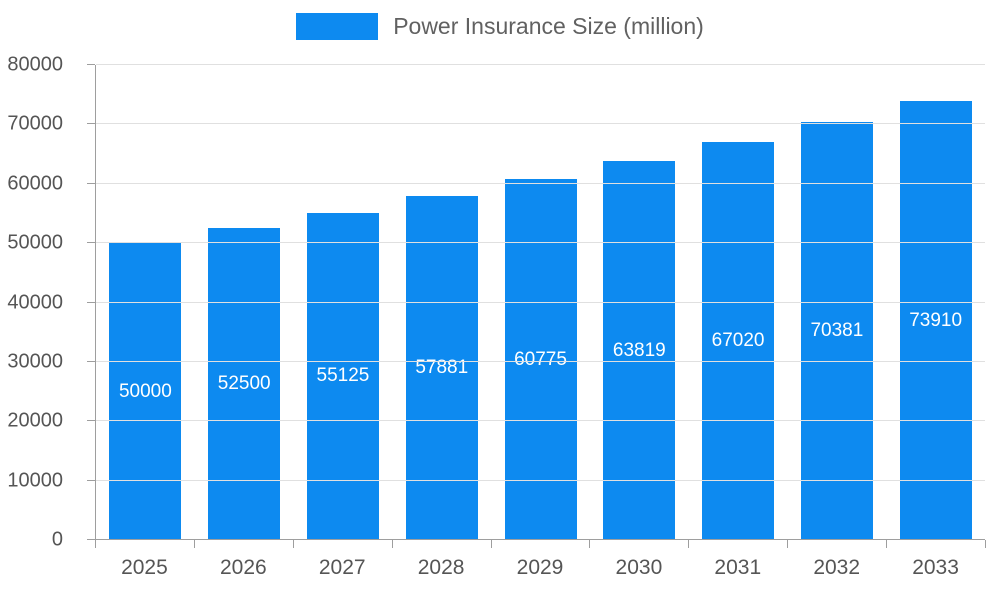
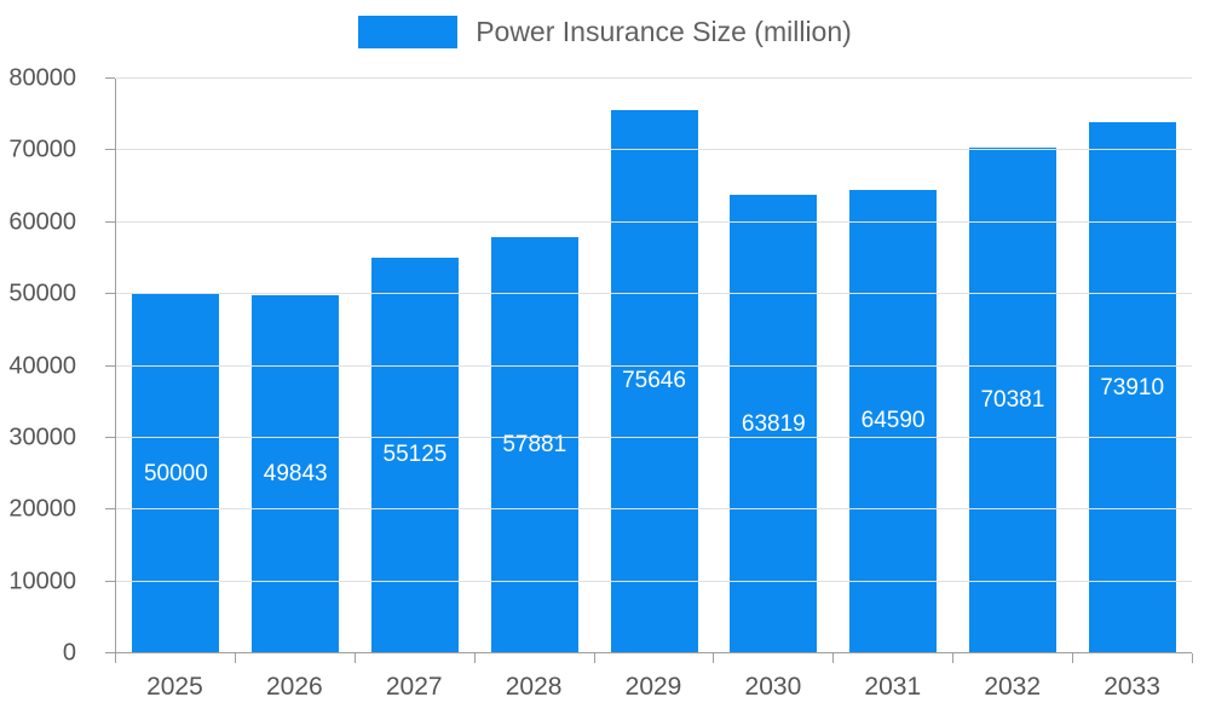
2026: 52500 -> 49843
2029: 60775 -> 75646
2031: 67020 -> 64590
